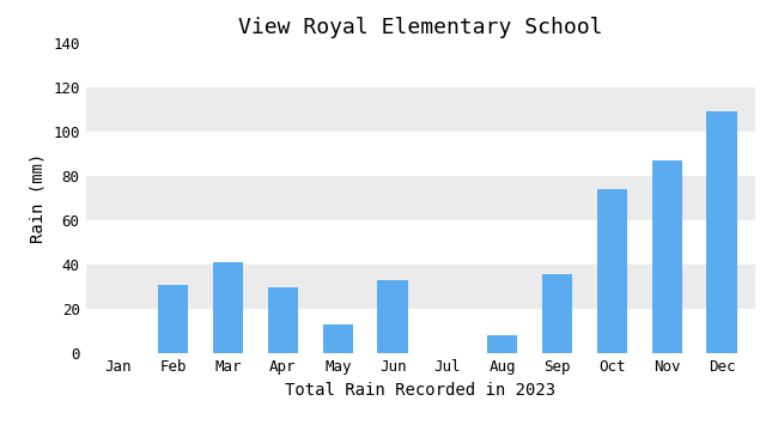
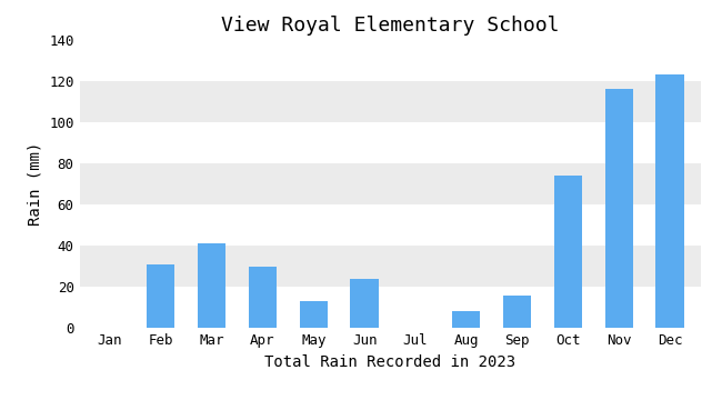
Jun: 33 -> 24
Sep: 36 -> 16
Nov: 87 -> 116
Dec: 109 -> 123
